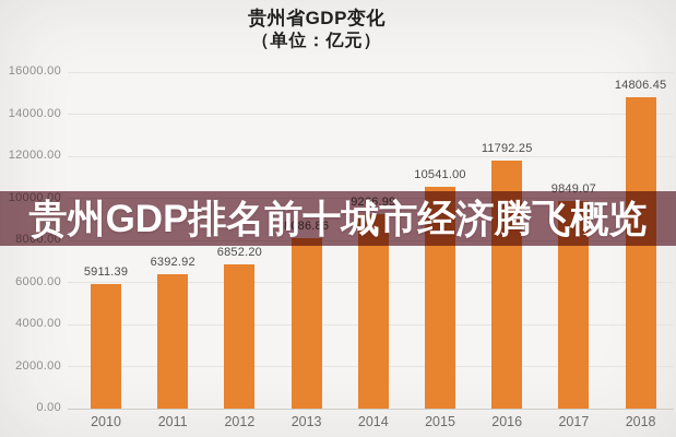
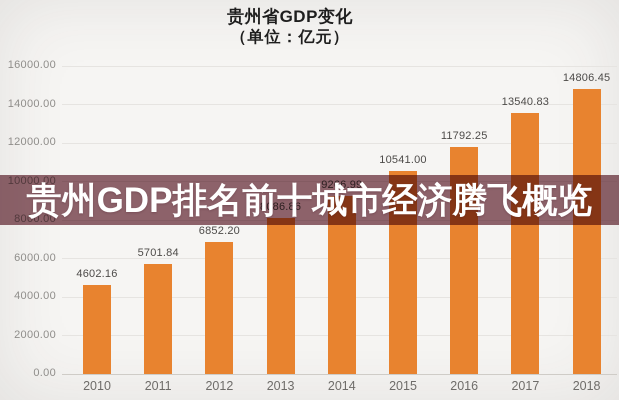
2010: 5911.39 -> 4602.16
2011: 6392.92 -> 5701.84
2017: 9849.07 -> 13540.83
